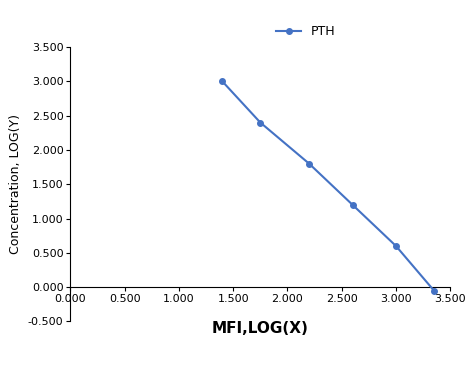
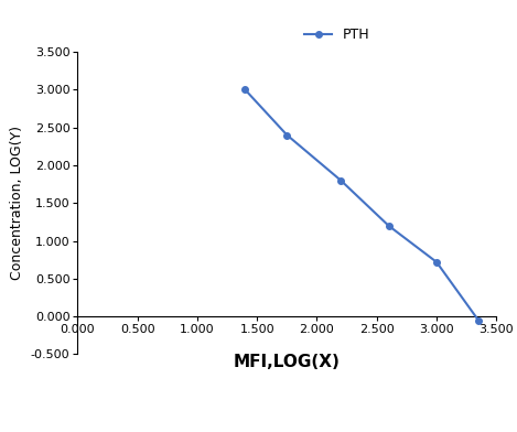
3.000: 0.60 -> 0.72
